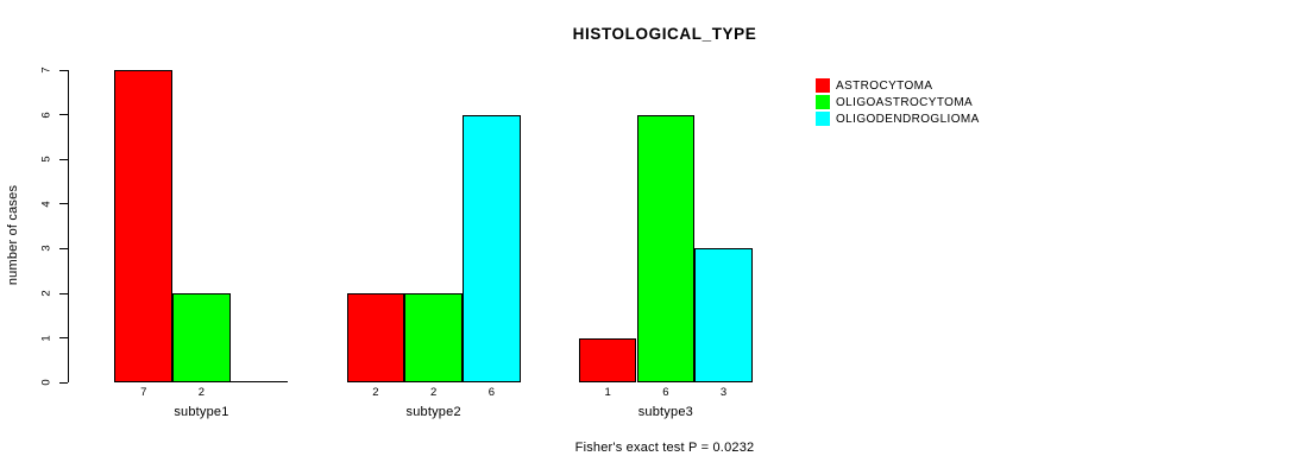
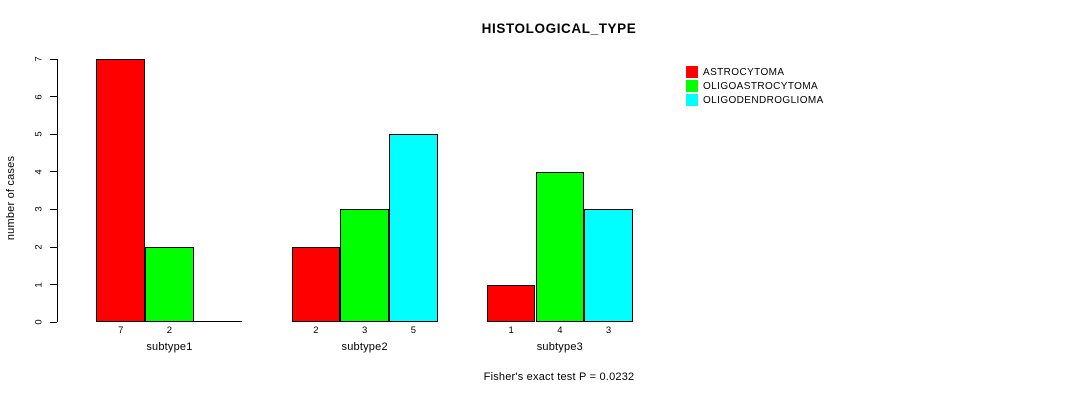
OLIGOASTROCYTOMA/subtype2: 2 -> 3
OLIGODENDROGLIOMA/subtype2: 6 -> 5
OLIGOASTROCYTOMA/subtype3: 6 -> 4
